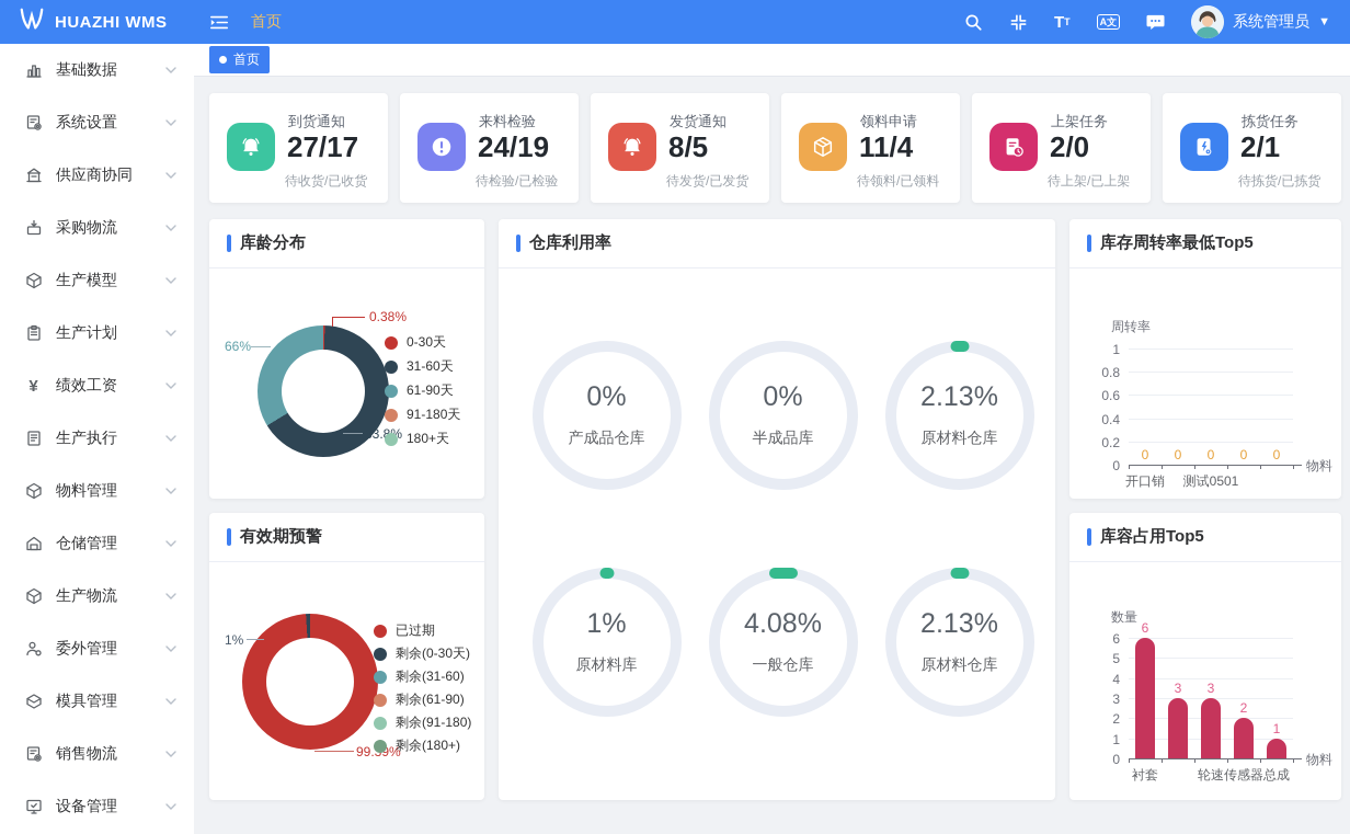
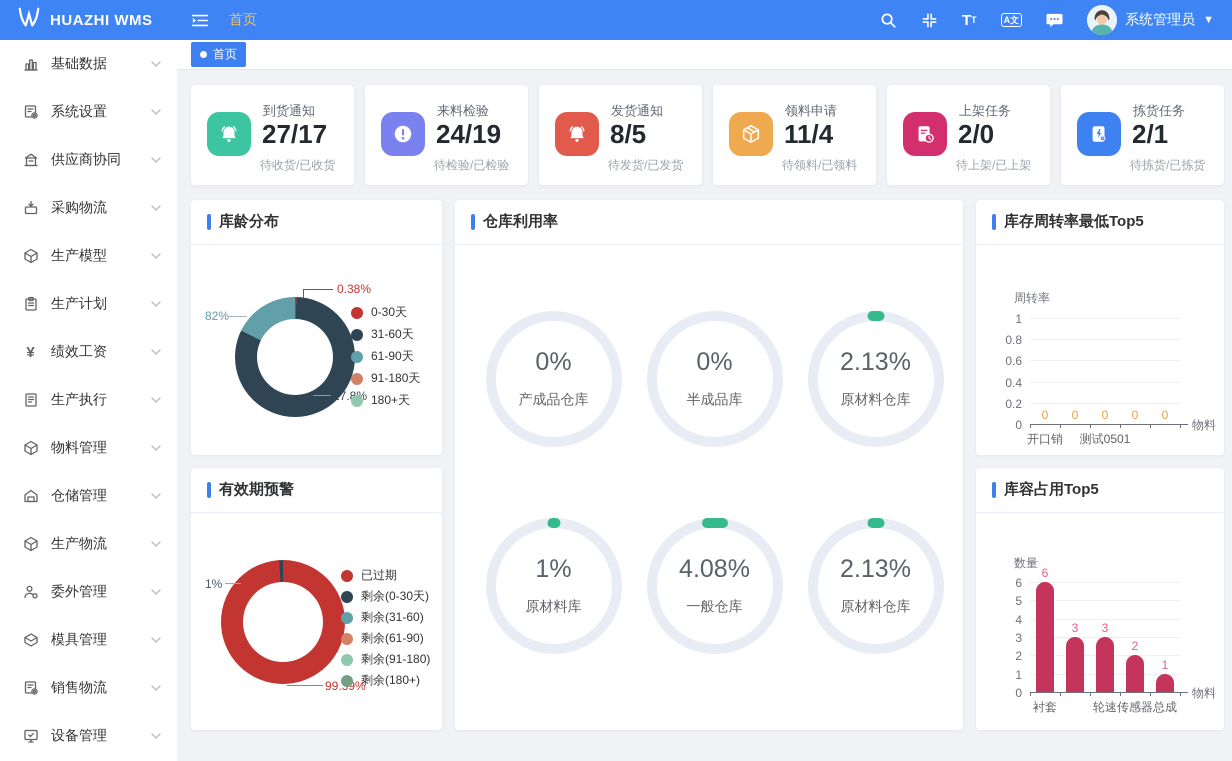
库龄分布/31-60天: 66% -> 82%
库龄分布/61-90天: 33.8% -> 17.8%
